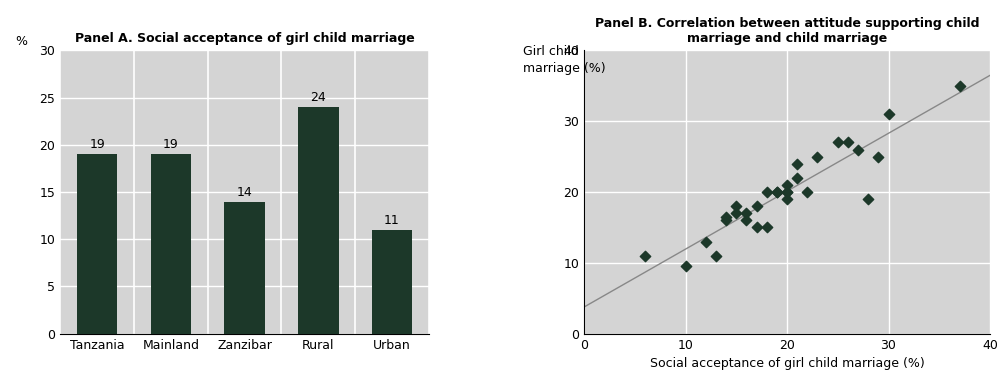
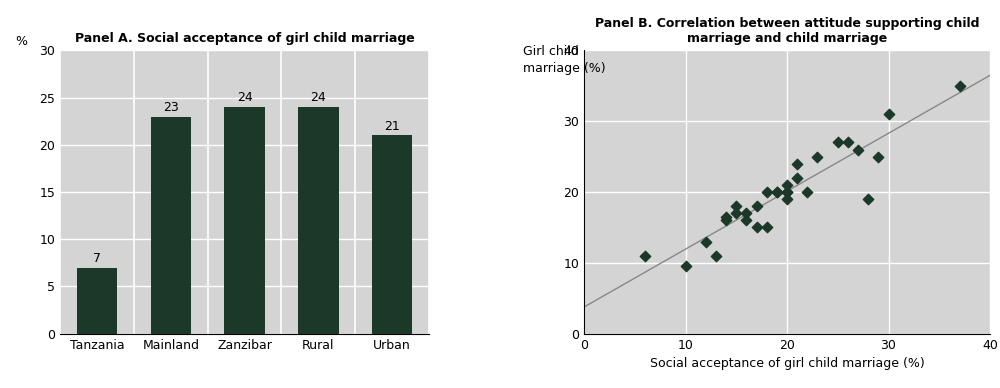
Panel A. Social acceptance of girl child marriage/Tanzania: 19 -> 7
Panel A. Social acceptance of girl child marriage/Mainland: 19 -> 23
Panel A. Social acceptance of girl child marriage/Zanzibar: 14 -> 24
Panel A. Social acceptance of girl child marriage/Urban: 11 -> 21
